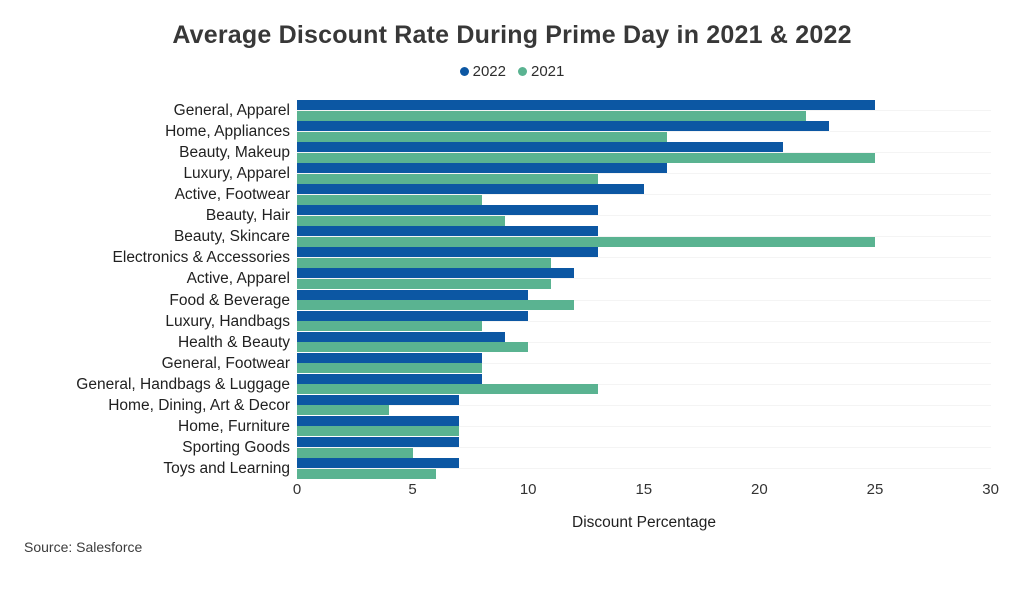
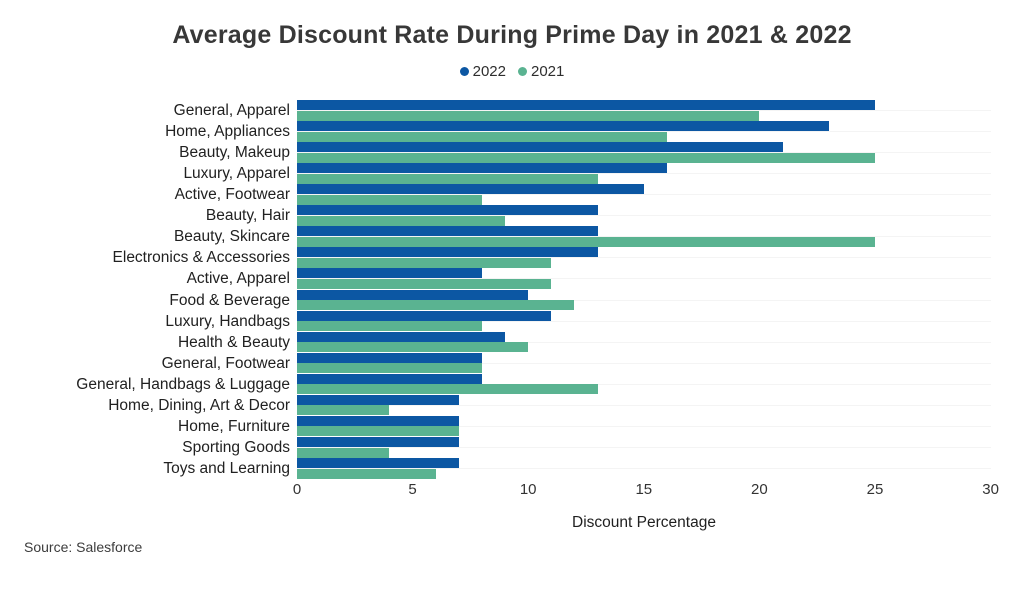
2021/General, Apparel: 22 -> 20
2022/Active, Apparel: 12 -> 8
2022/Luxury, Handbags: 10 -> 11
2021/Sporting Goods: 5 -> 4
